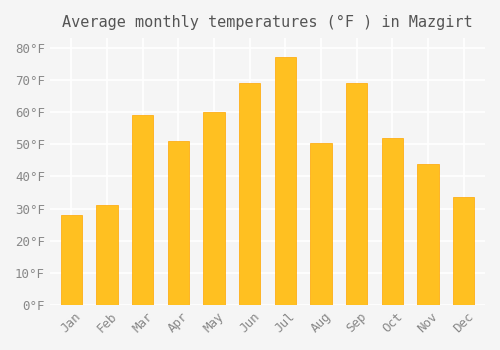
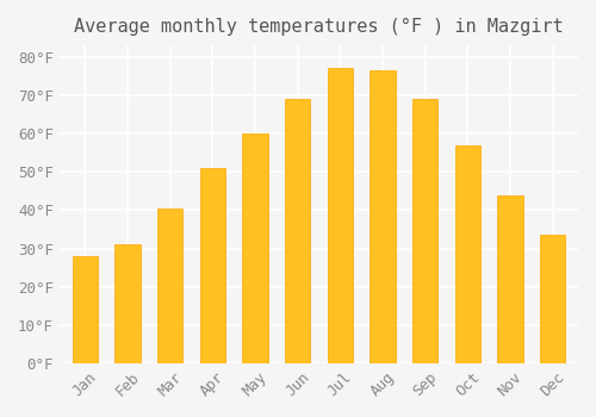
Mar: 59.0°F -> 40.5°F
Aug: 50.5°F -> 76.5°F
Oct: 52.0°F -> 57.0°F
